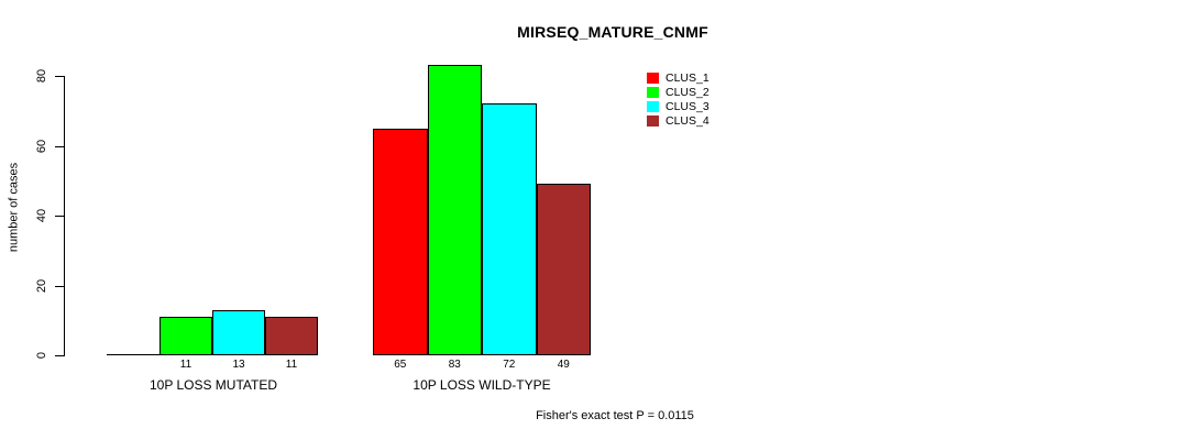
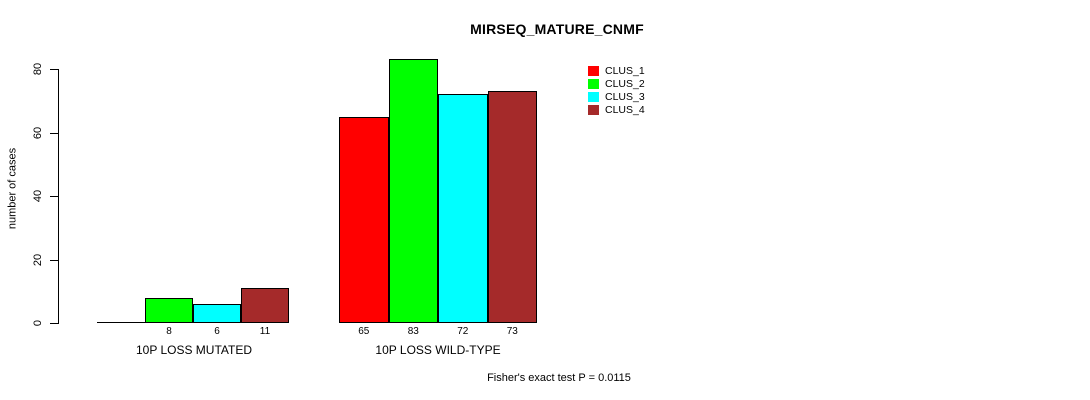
CLUS_2/10P LOSS MUTATED: 11 -> 8
CLUS_3/10P LOSS MUTATED: 13 -> 6
CLUS_4/10P LOSS WILD-TYPE: 49 -> 73
